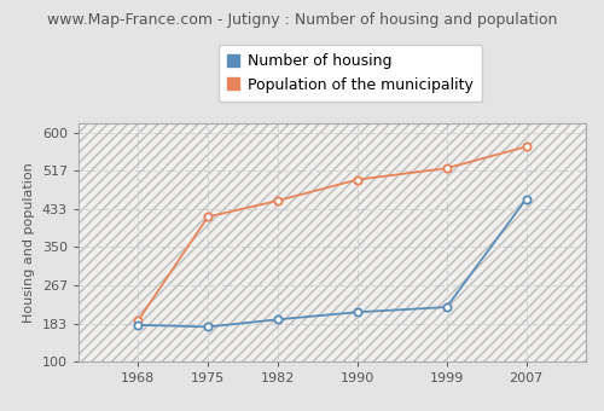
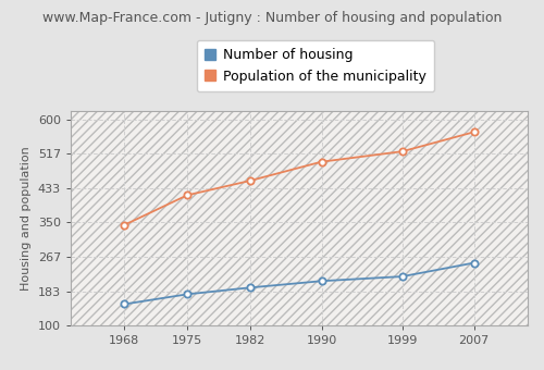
Number of housing/1968: 180 -> 152
Population of the municipality/1968: 190 -> 344
Number of housing/2007: 455 -> 252
